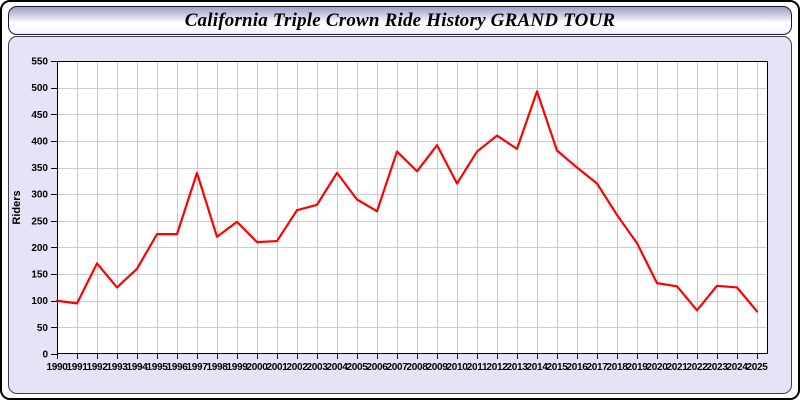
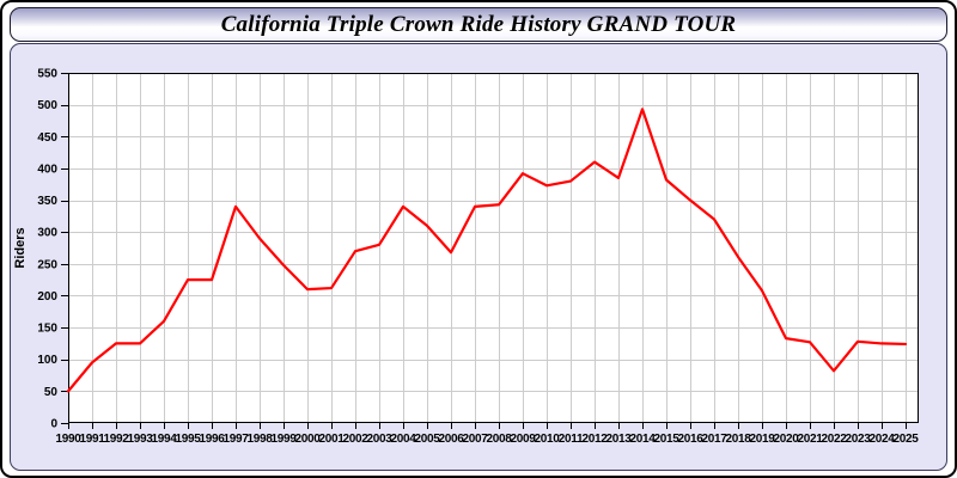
1990: 100 -> 50
1992: 170 -> 120
1998: 220 -> 290
2005: 290 -> 310
2007: 380 -> 340
2010: 320 -> 370
2025: 80 -> 120
